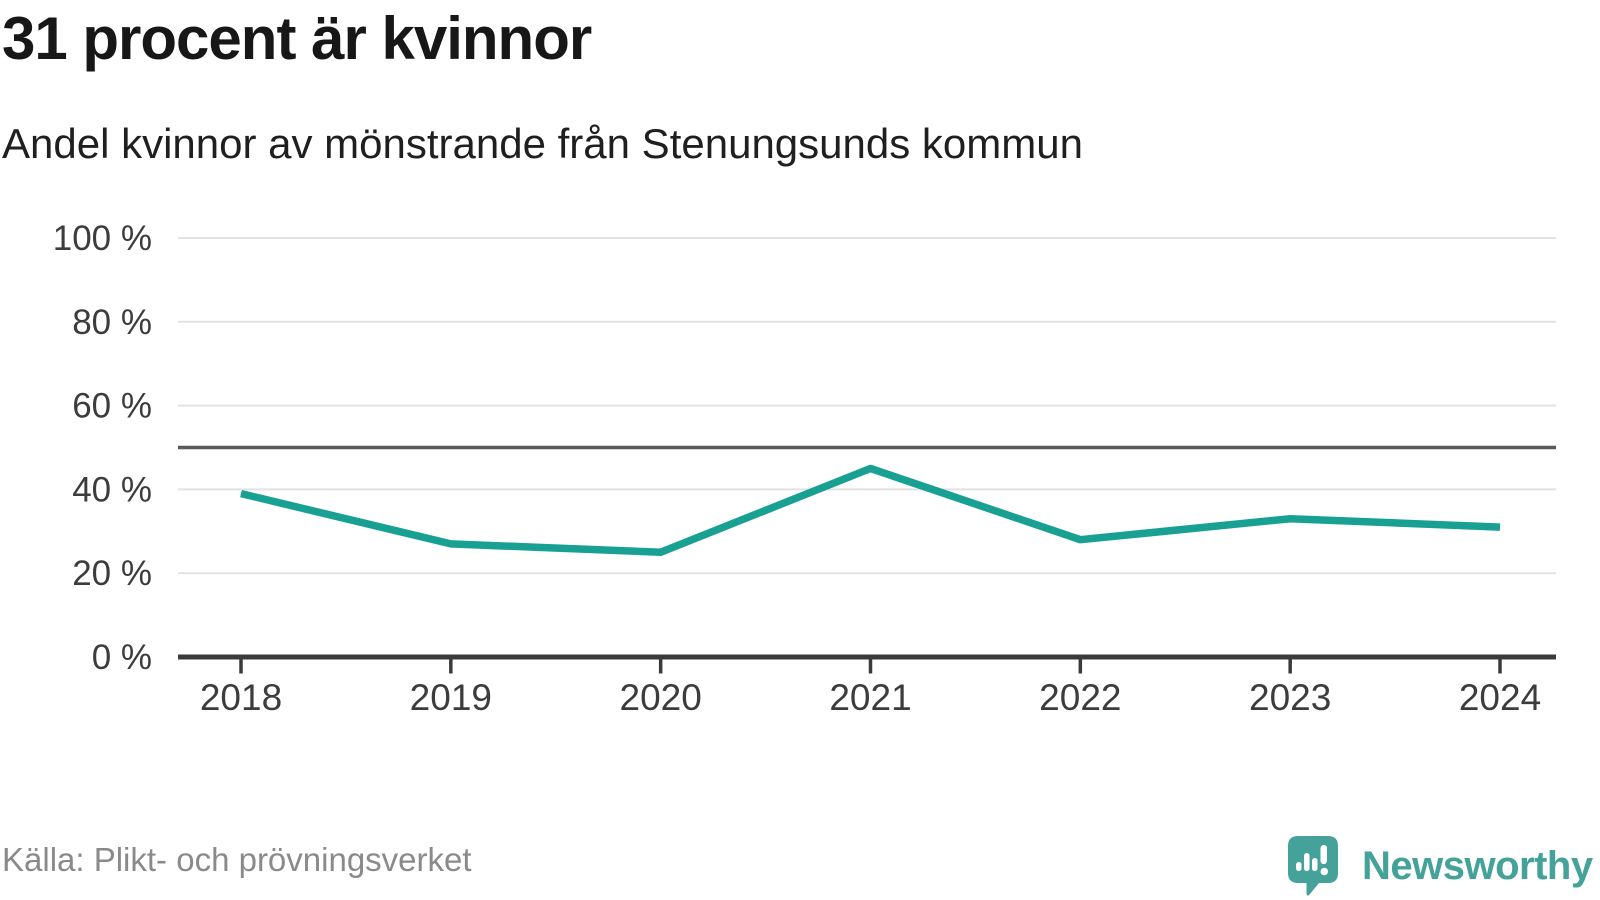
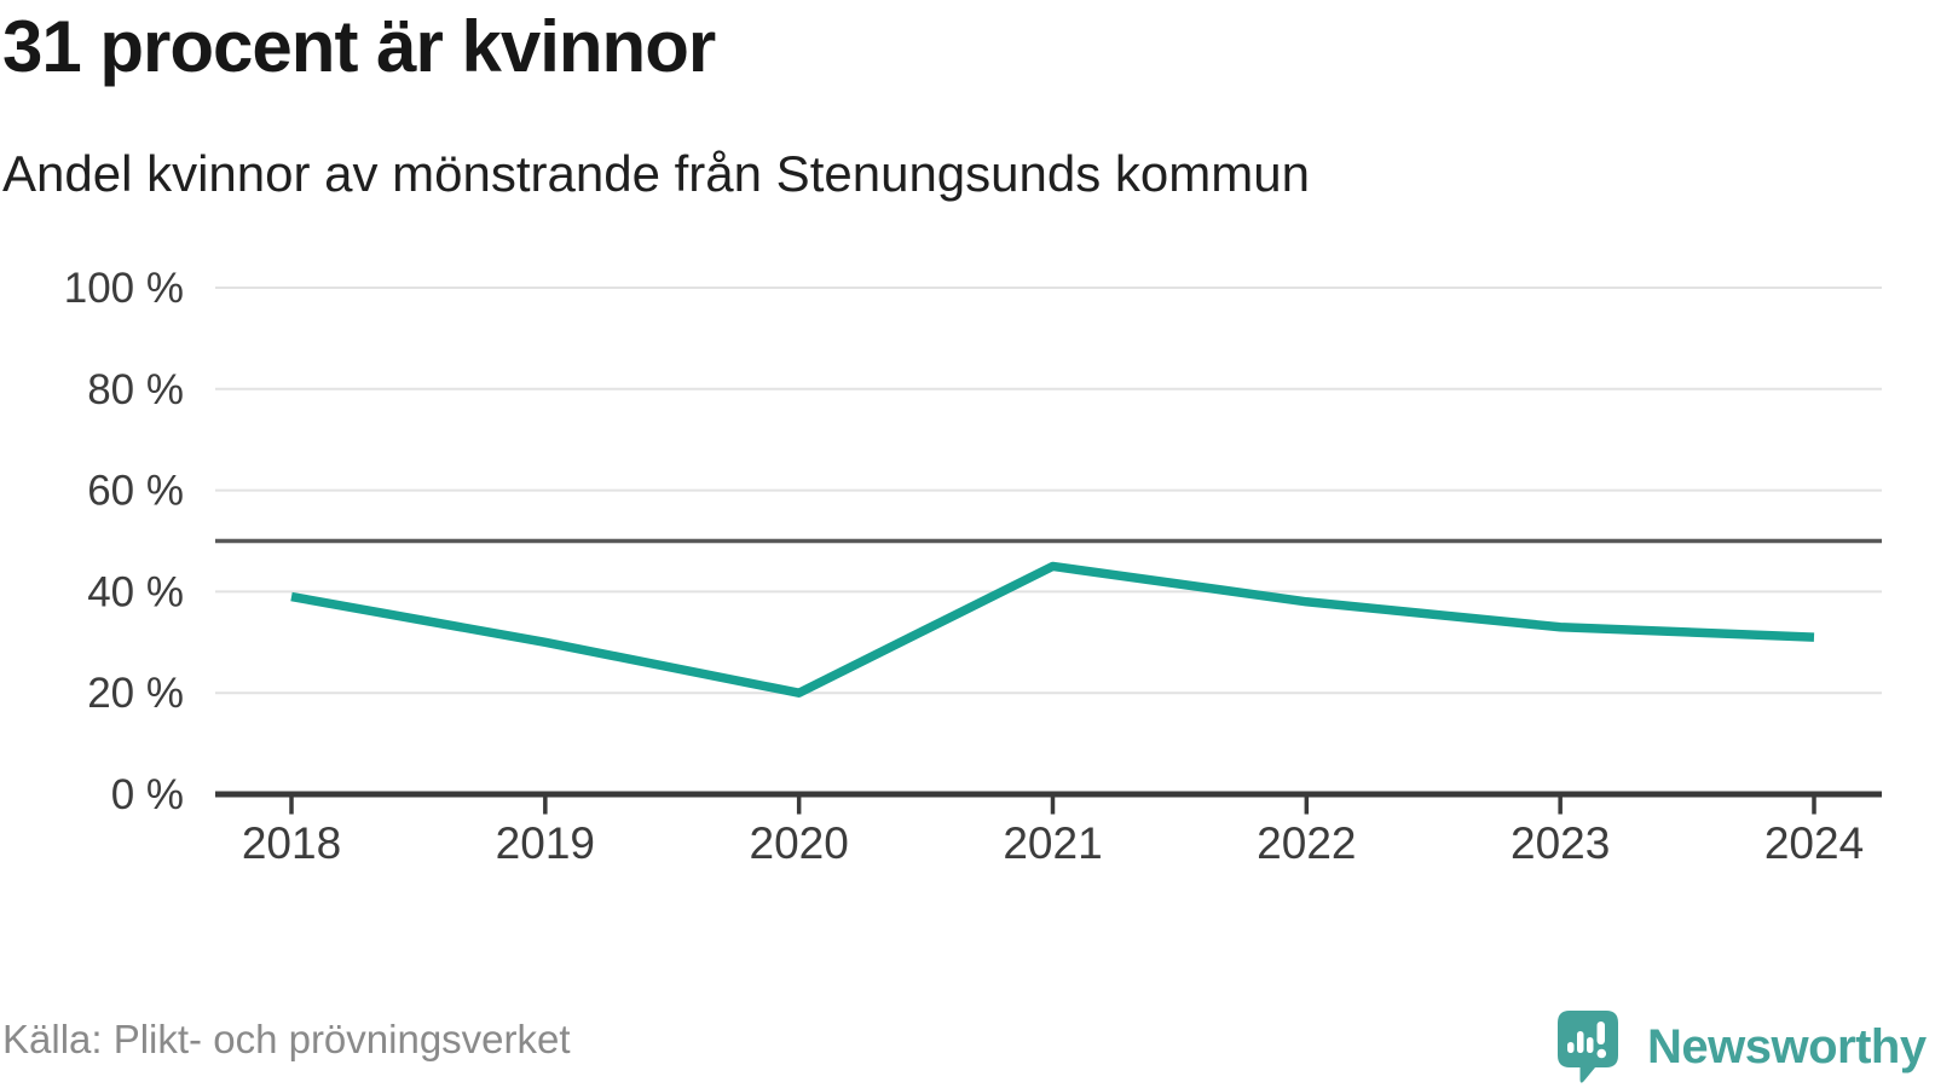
2019: 27% -> 30%
2020: 25% -> 20%
2022: 28% -> 38%
